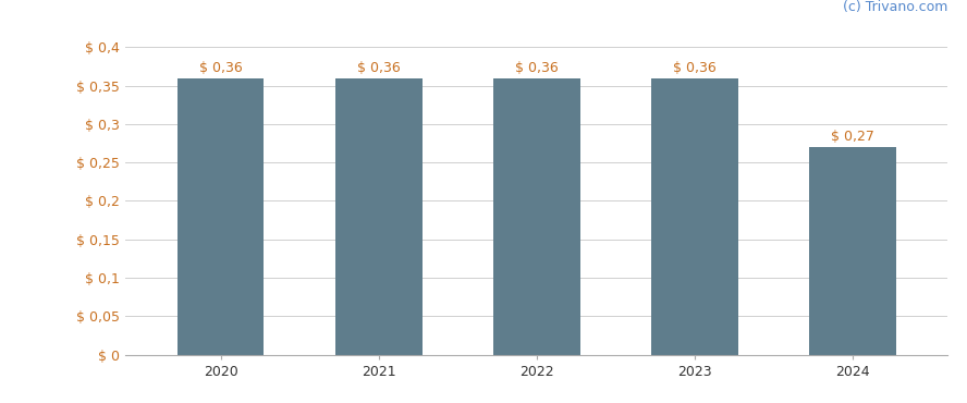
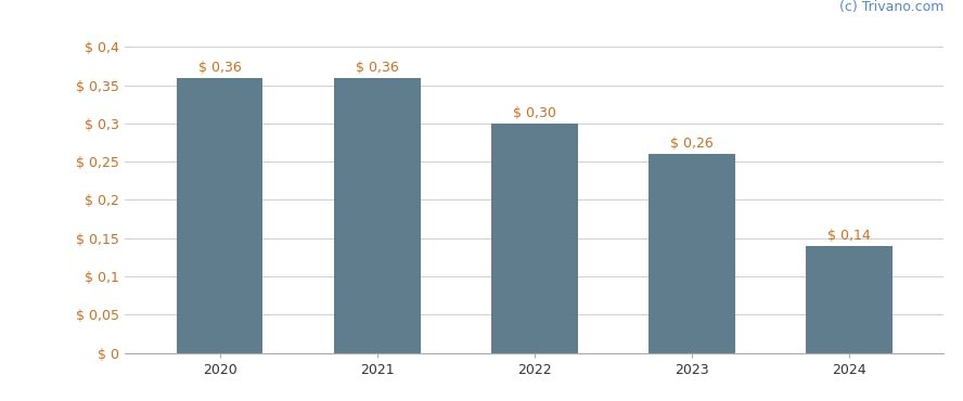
2022: 0,36 -> 0,30
2023: 0,36 -> 0,26
2024: 0,27 -> 0,14
